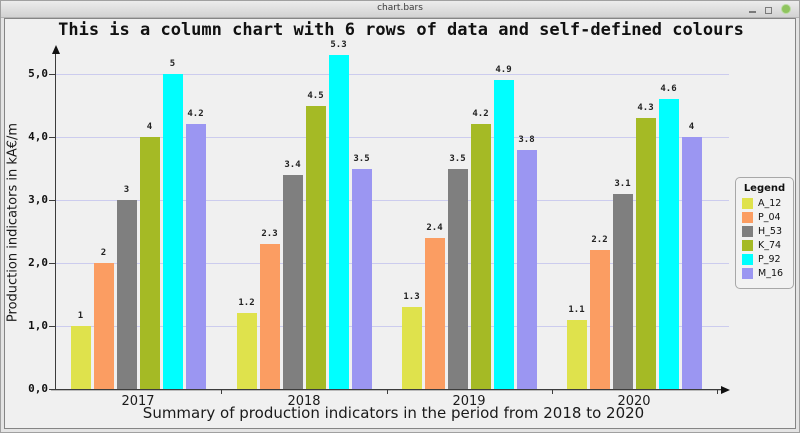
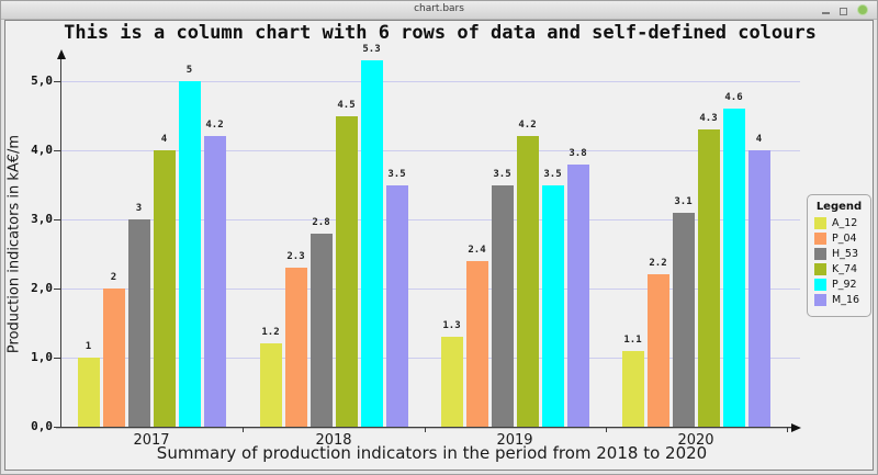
H_53/2018: 3.4 -> 2.8
P_92/2019: 4.9 -> 3.5
